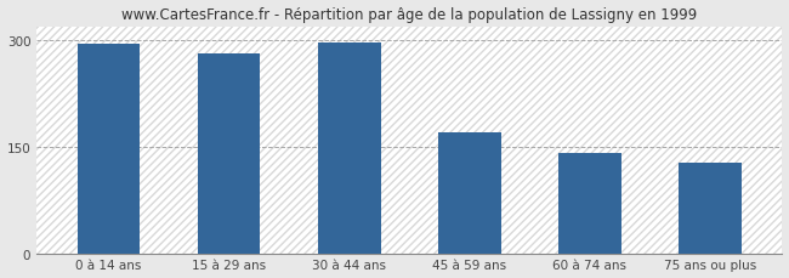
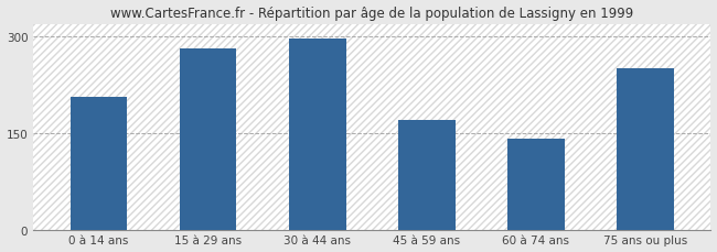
0 à 14 ans: 295 -> 206
75 ans ou plus: 127 -> 250
